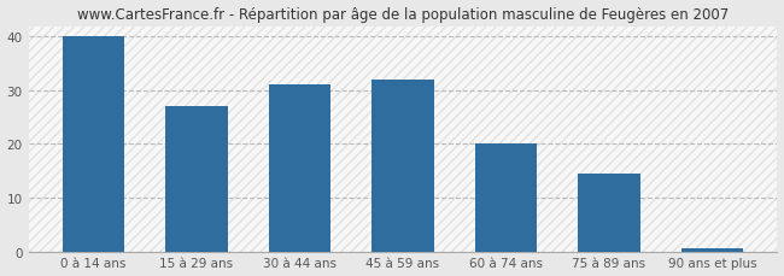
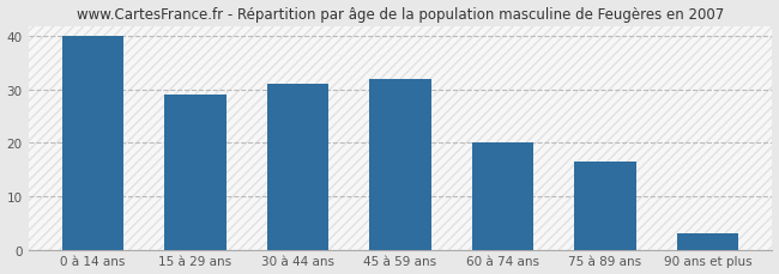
15 à 29 ans: 27.0 -> 29.0
75 à 89 ans: 14.5 -> 16.5
90 ans et plus: 0.5 -> 3.0
